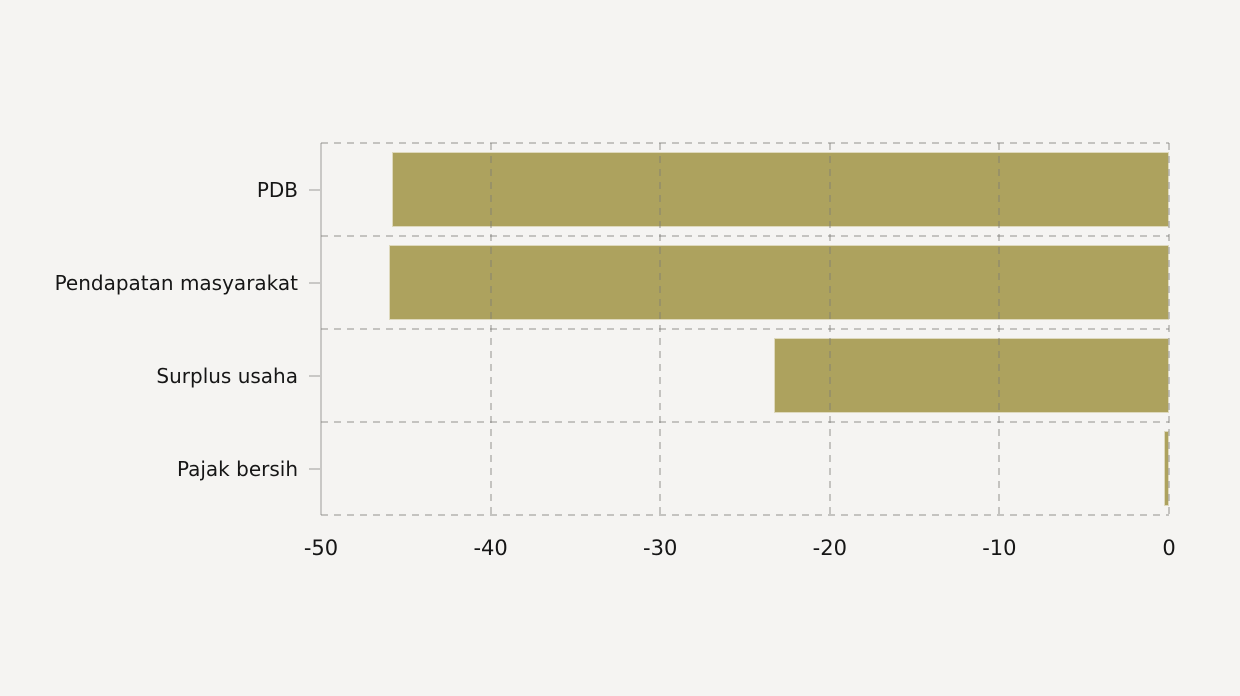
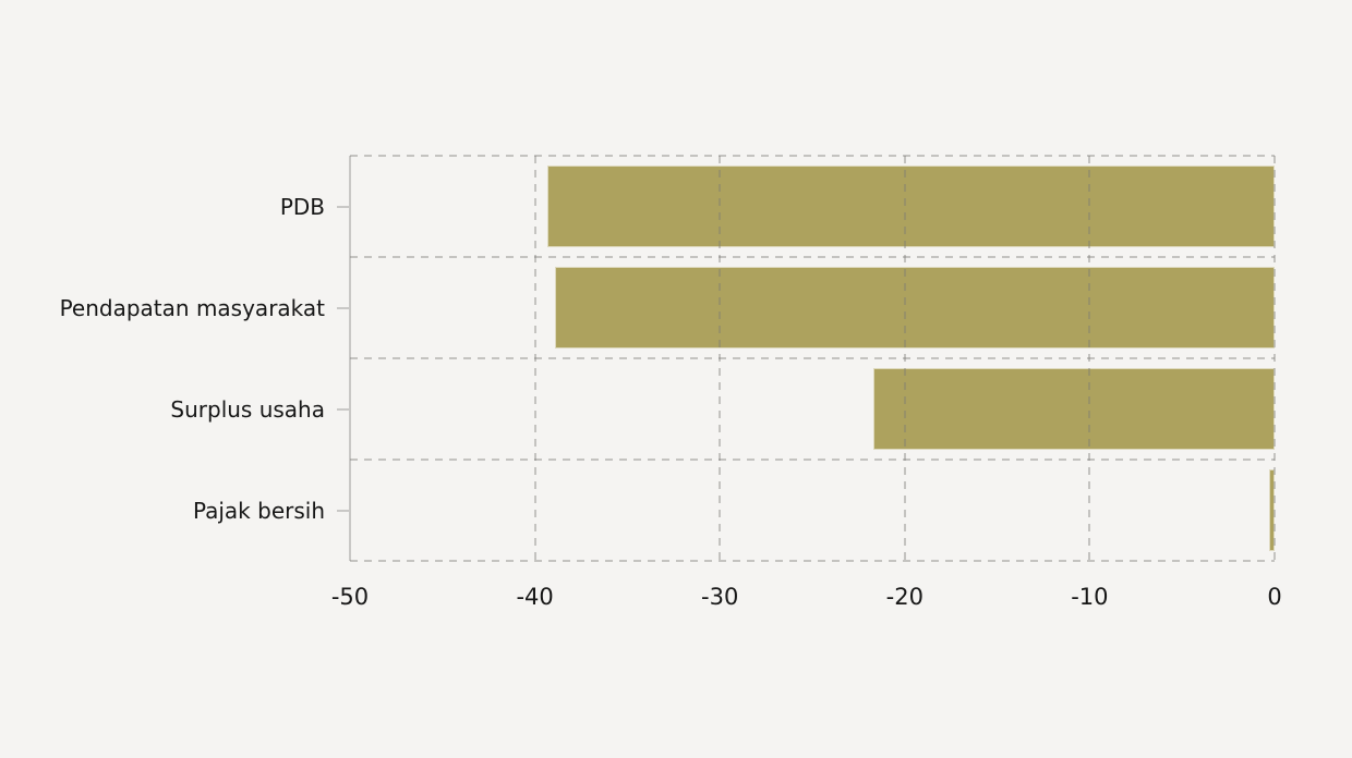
PDB: -45.8 -> -39.3
Pendapatan masyarakat: -46.0 -> -38.9
Surplus usaha: -23.3 -> -21.7
